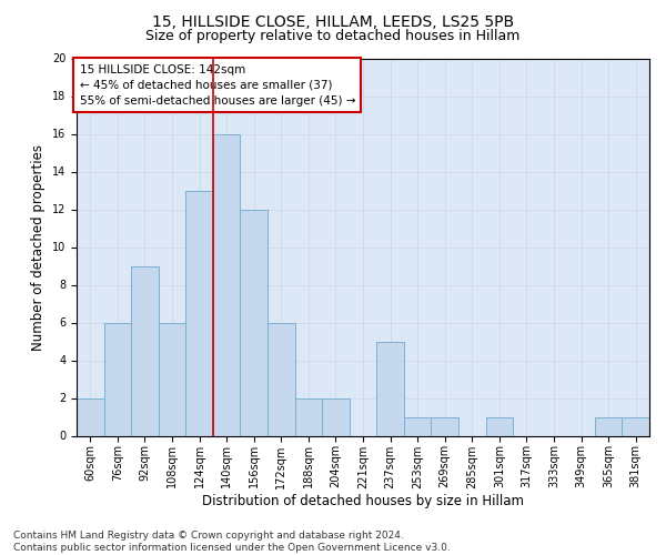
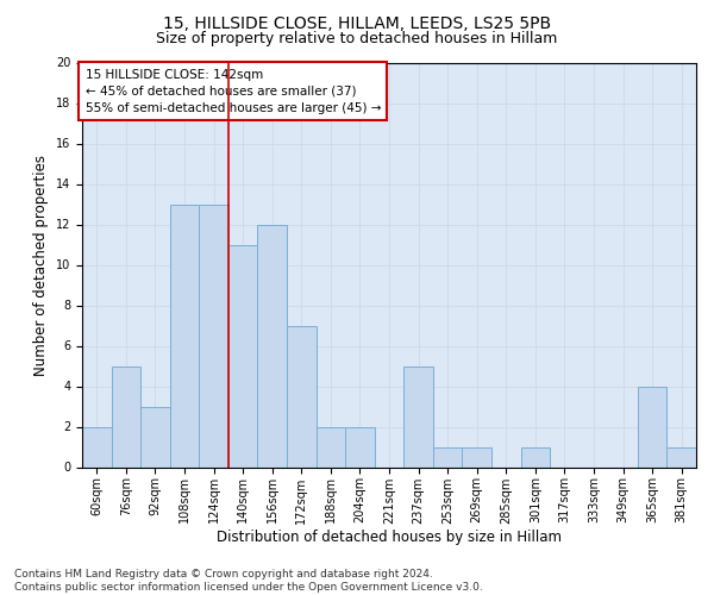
76sqm: 6 -> 5
92sqm: 9 -> 3
108sqm: 6 -> 13
140sqm: 16 -> 11
172sqm: 6 -> 7
365sqm: 1 -> 4
